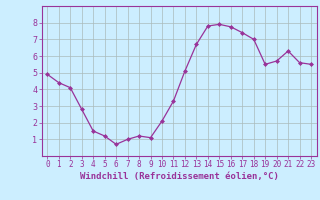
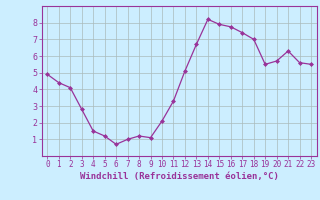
14: 7.8 -> 8.2
